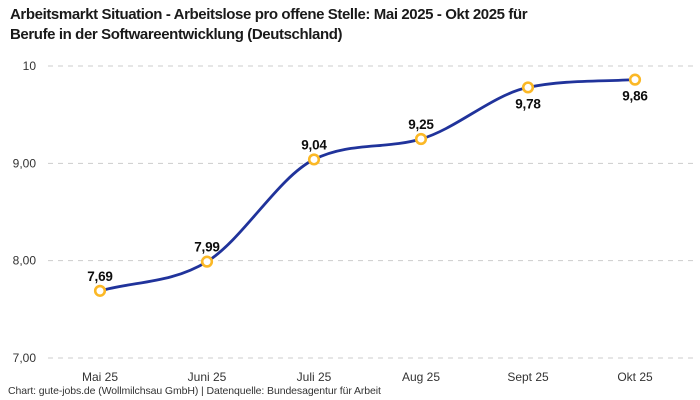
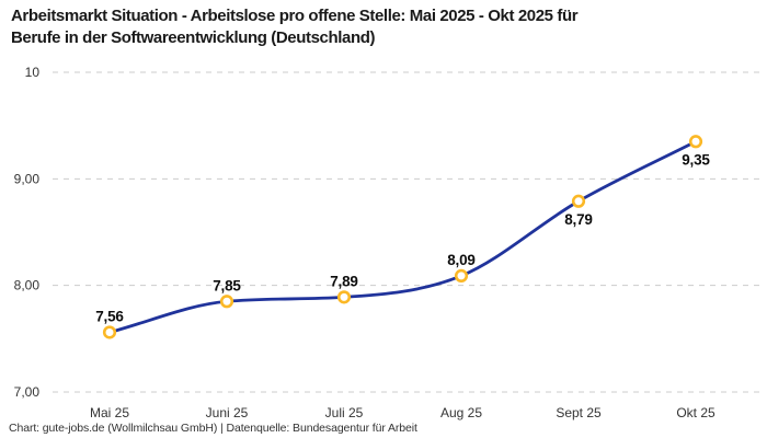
Mai 25: 7,69 -> 7,56
Juni 25: 7,99 -> 7,85
Juli 25: 9,04 -> 7,89
Aug 25: 9,25 -> 8,09
Sept 25: 9,78 -> 8,79
Okt 25: 9,86 -> 9,35
